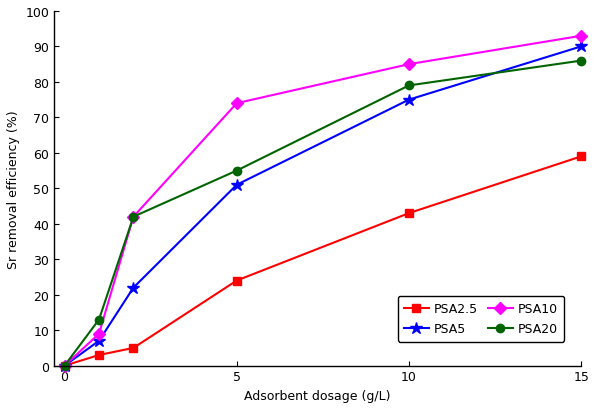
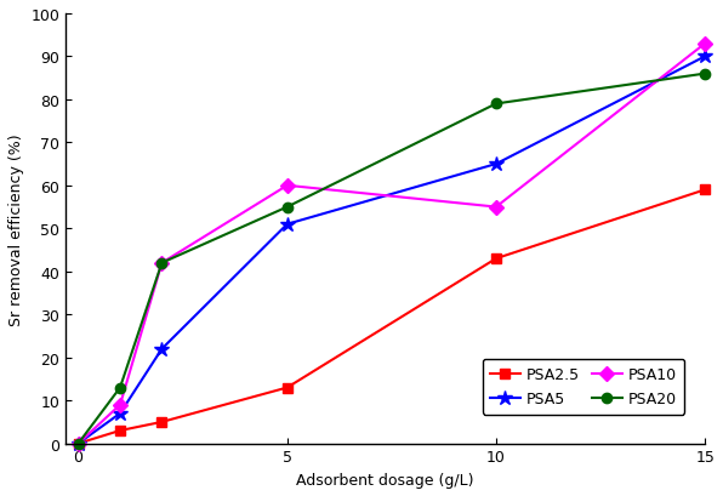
PSA2.5/5: 24 -> 13
PSA10/5: 74 -> 60
PSA5/10: 75 -> 65
PSA10/10: 85 -> 55
